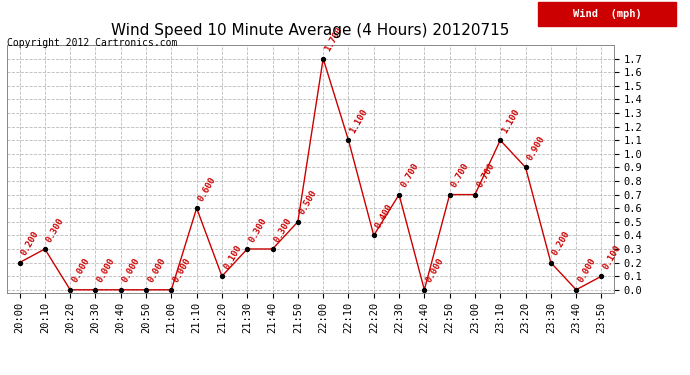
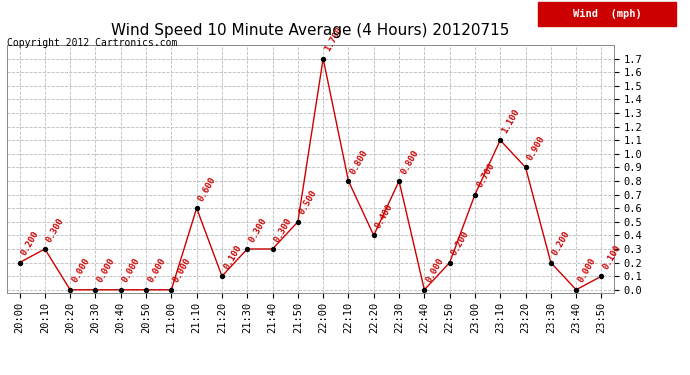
22:10: 1.100 -> 0.800
22:30: 0.700 -> 0.800
22:50: 0.700 -> 0.200
